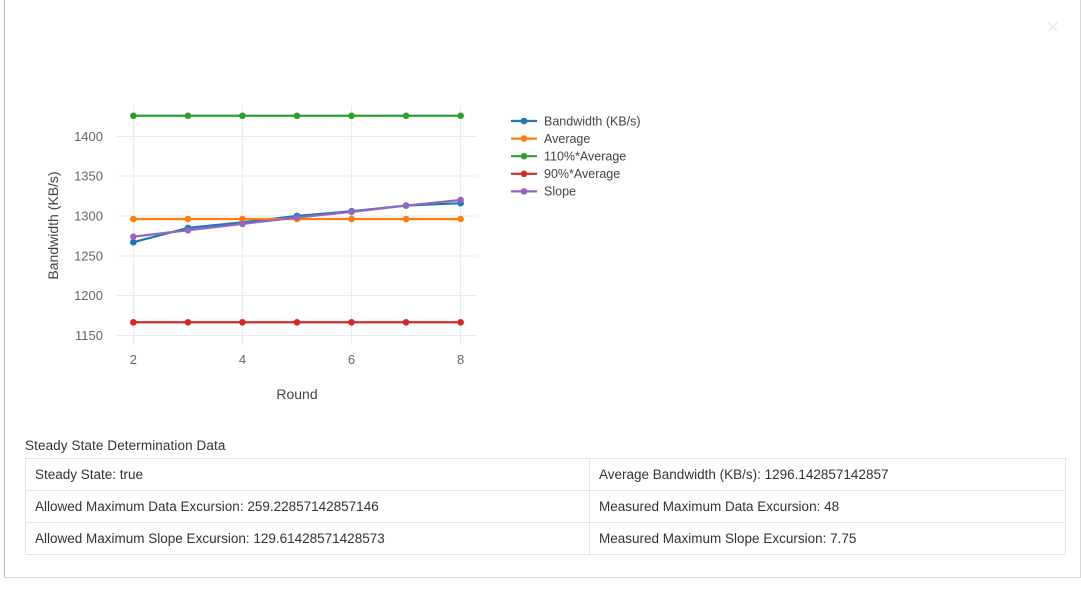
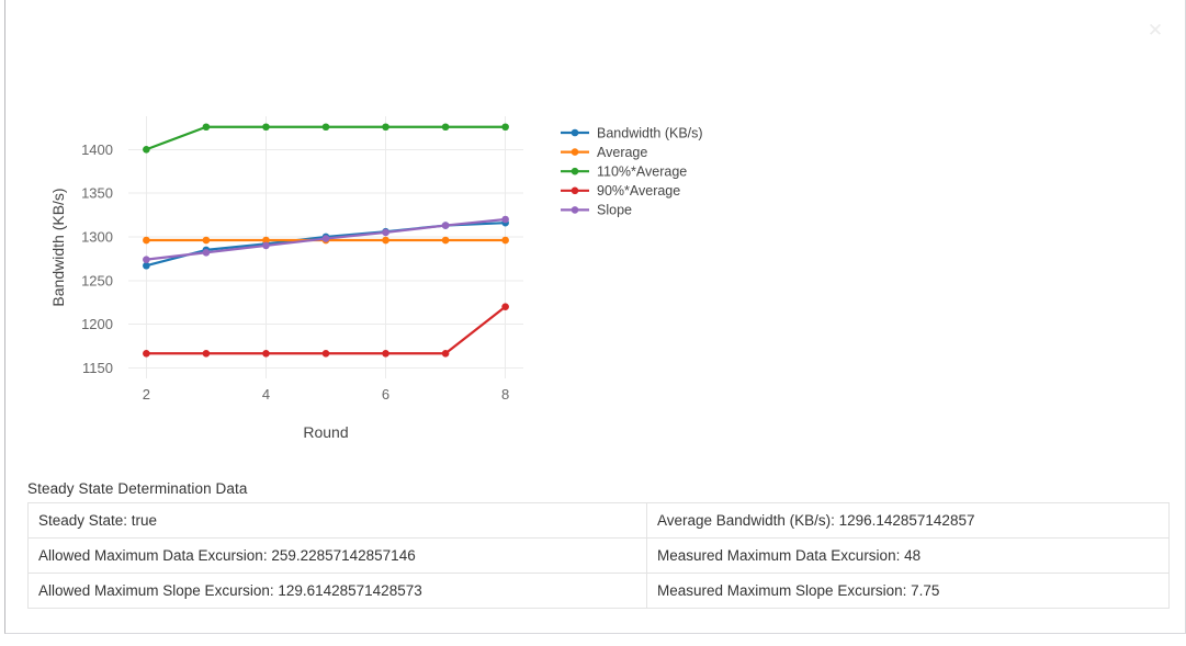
110%*Average/2: 1430 -> 1400
90%*Average/8: 1170 -> 1220
